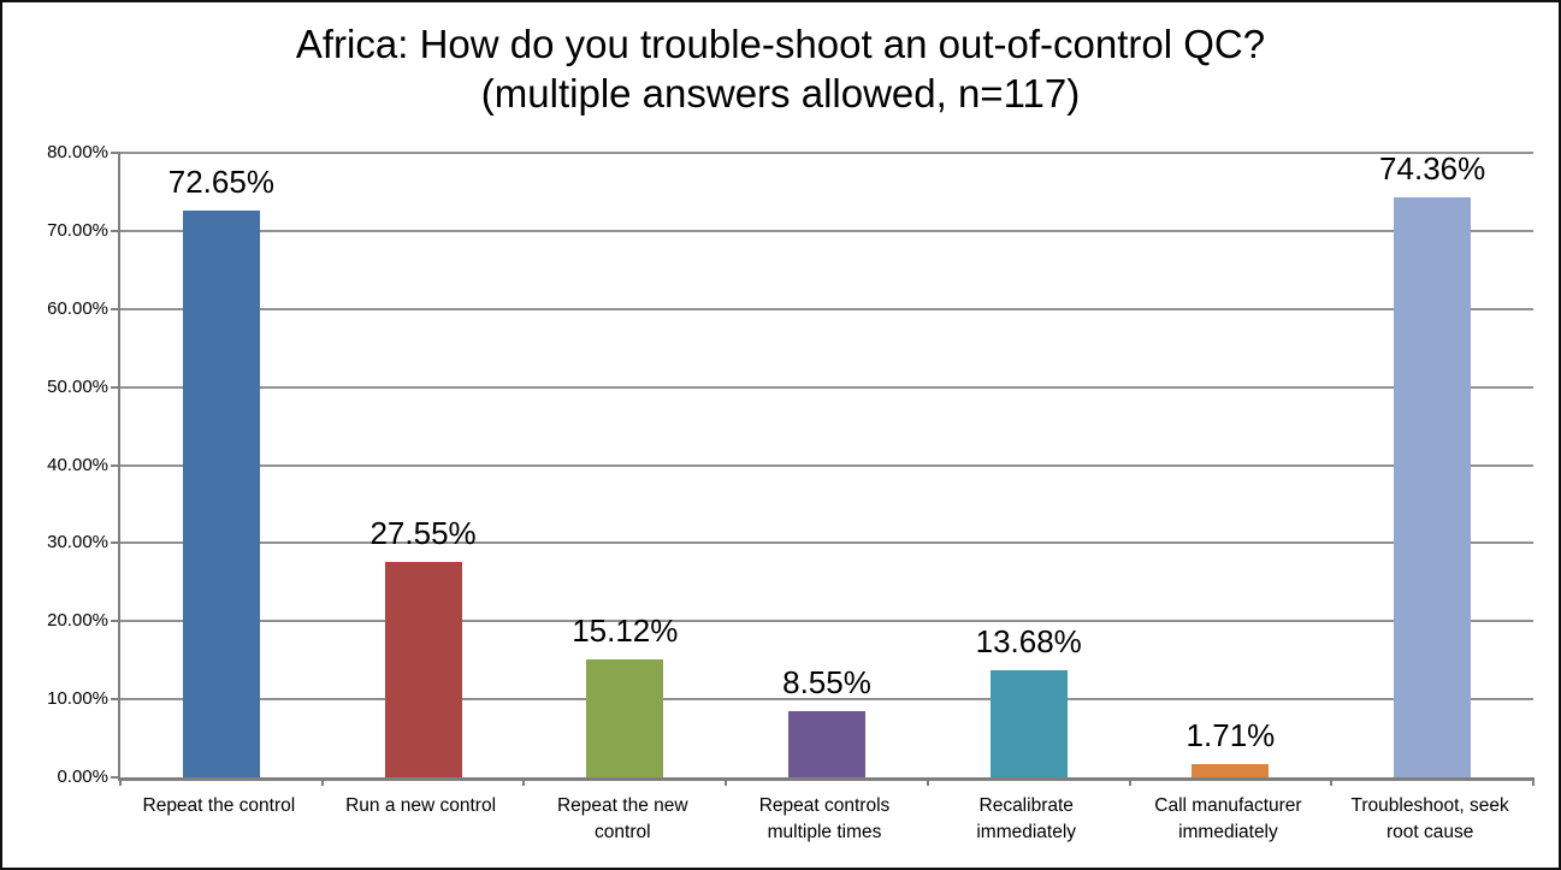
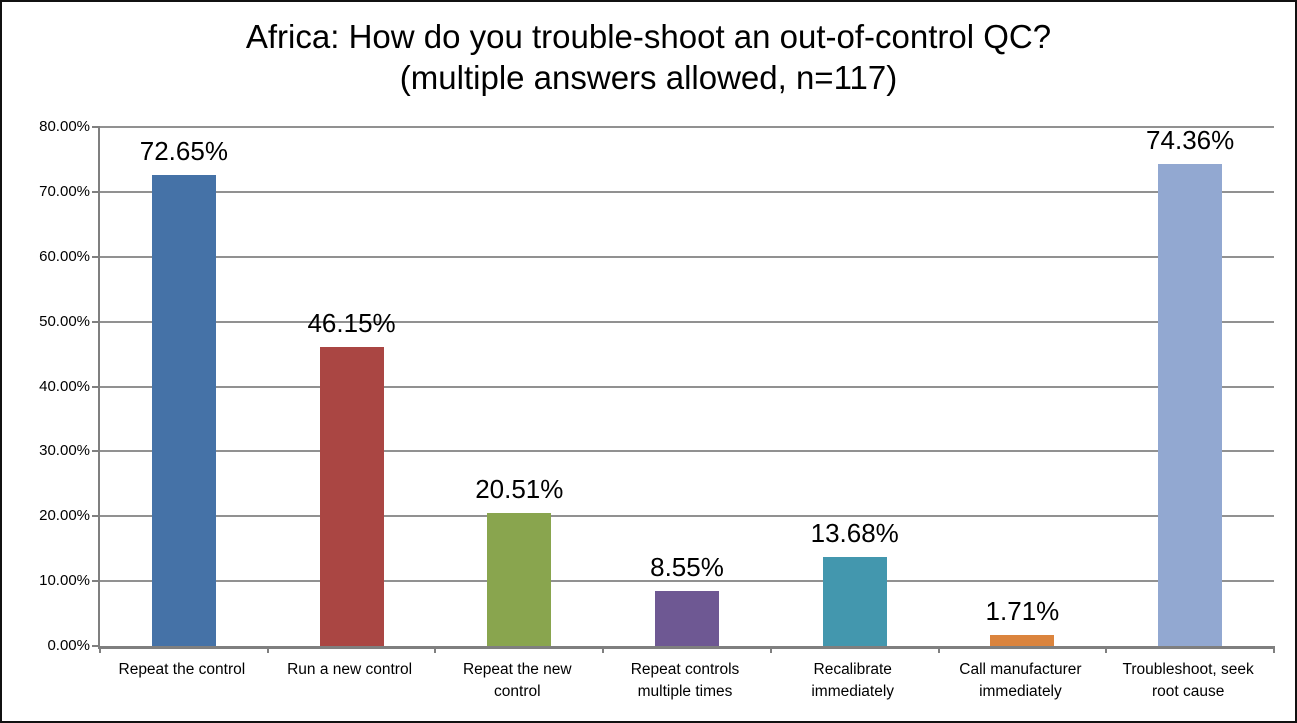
Run a new control: 27.55% -> 46.15%
Repeat the new control: 15.12% -> 20.51%
